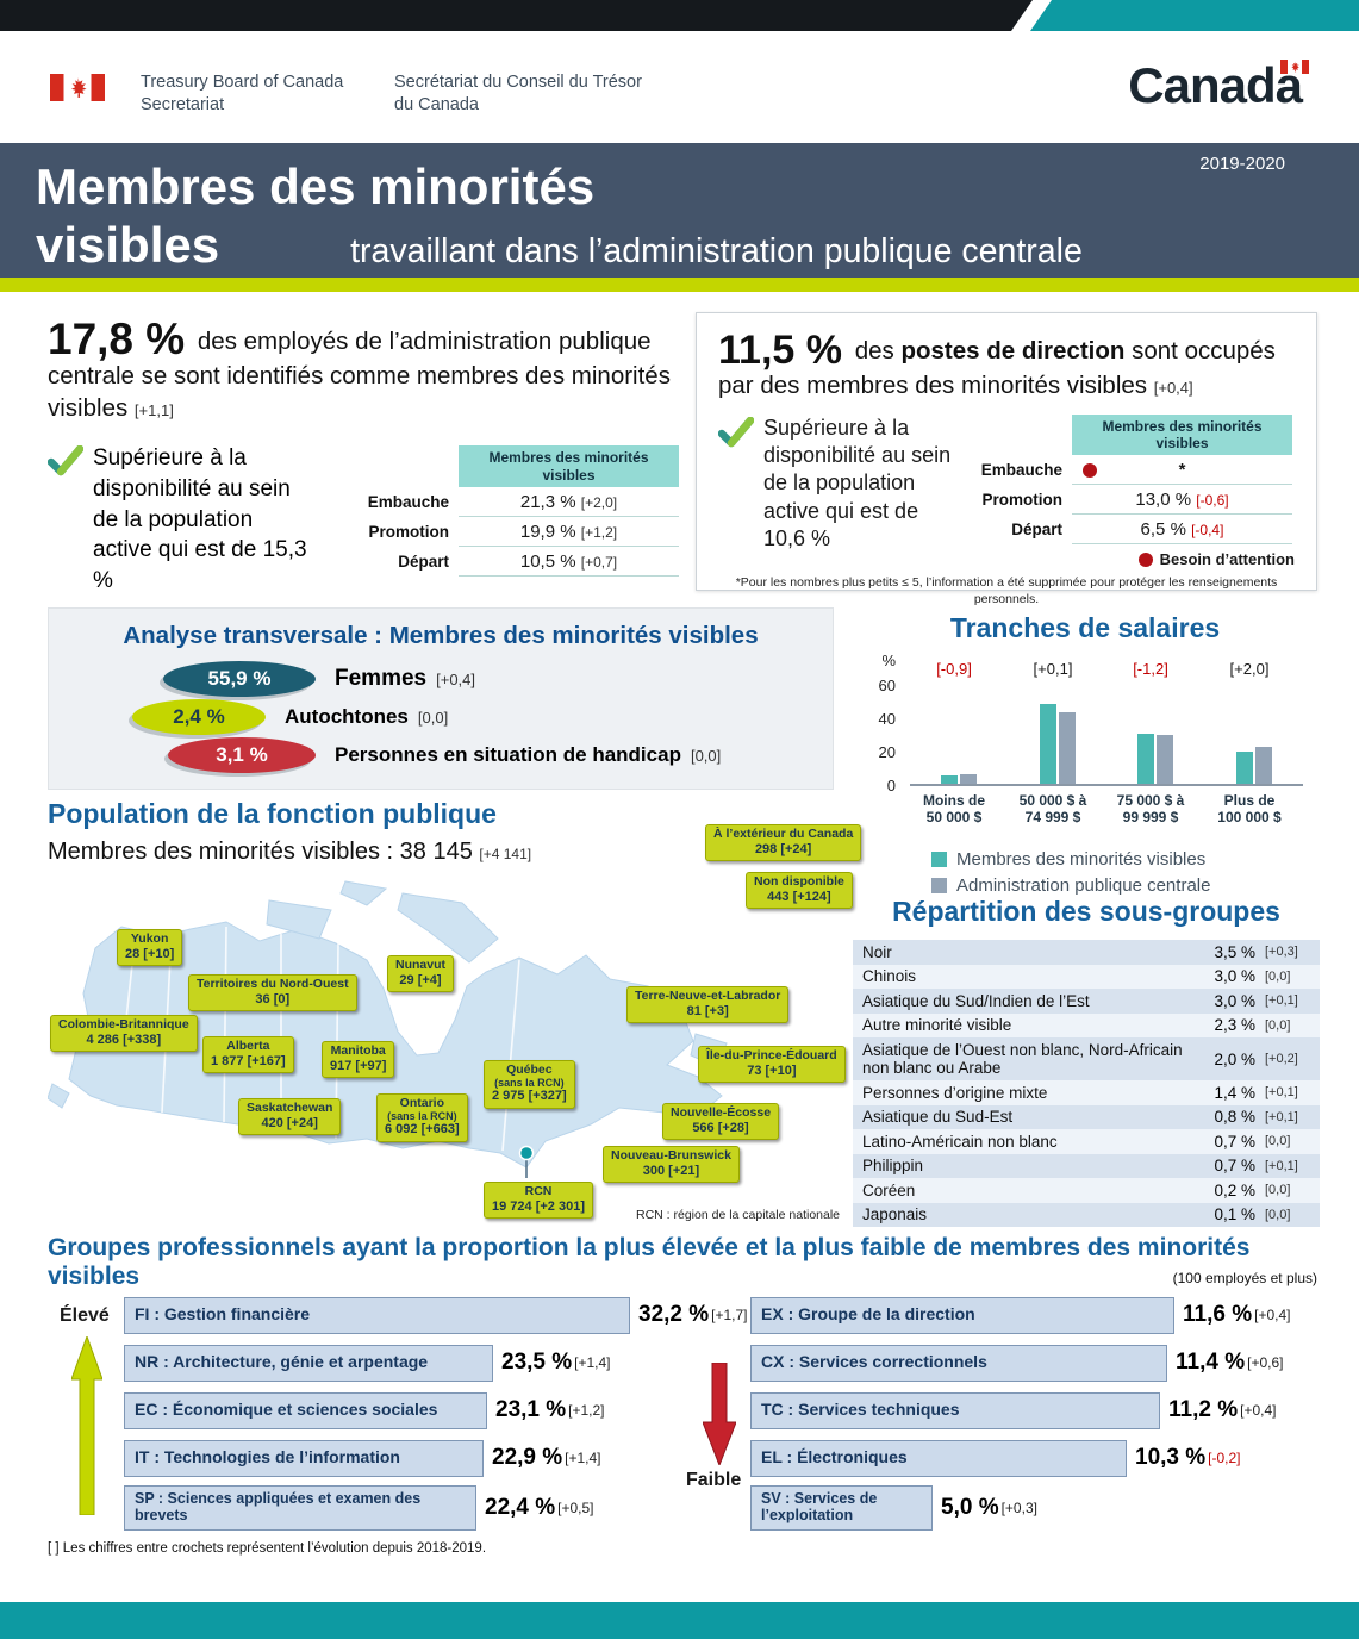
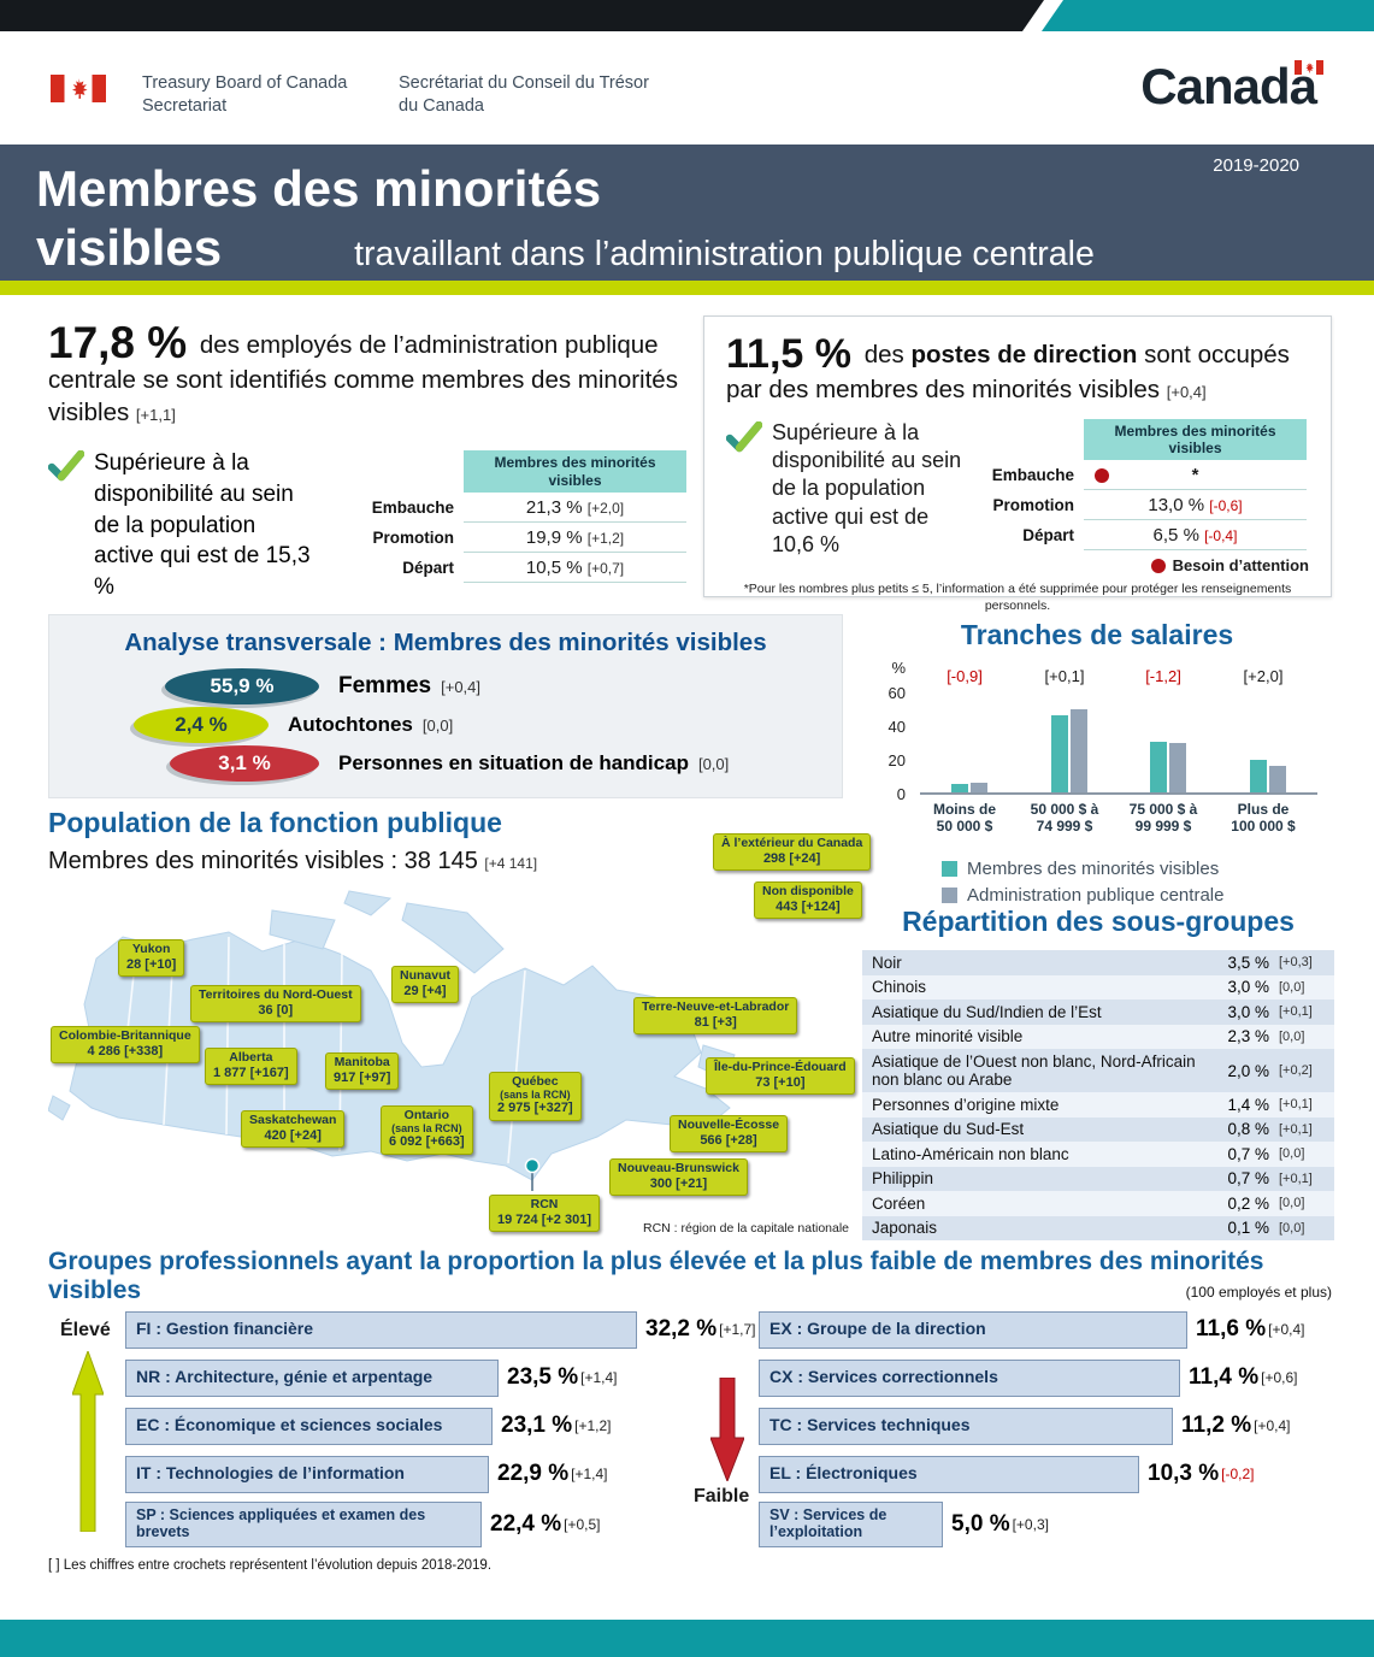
Membres des minorités visibles/50 000 $ à 74 999 $: 48 -> 46
Administration publique centrale/50 000 $ à 74 999 $: 43 -> 49
Administration publique centrale/Plus de 100 000 $: 22 -> 16
